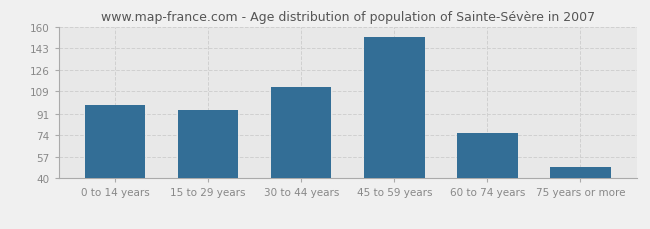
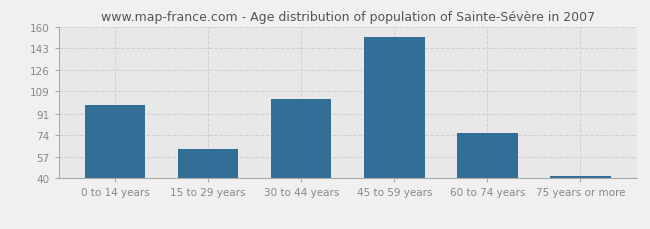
15 to 29 years: 94 -> 63
30 to 44 years: 112 -> 103
75 years or more: 49 -> 42
